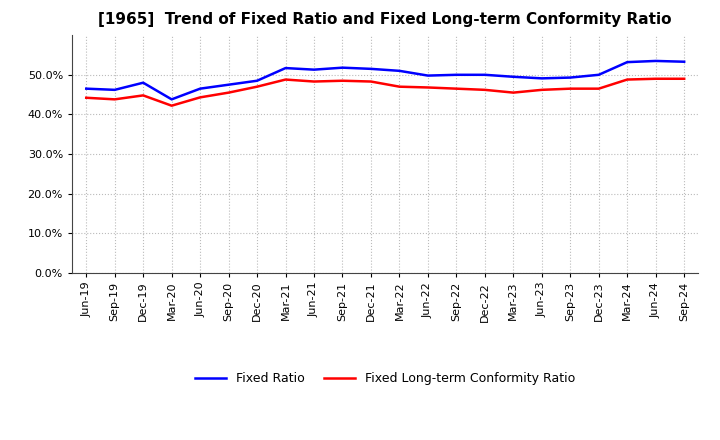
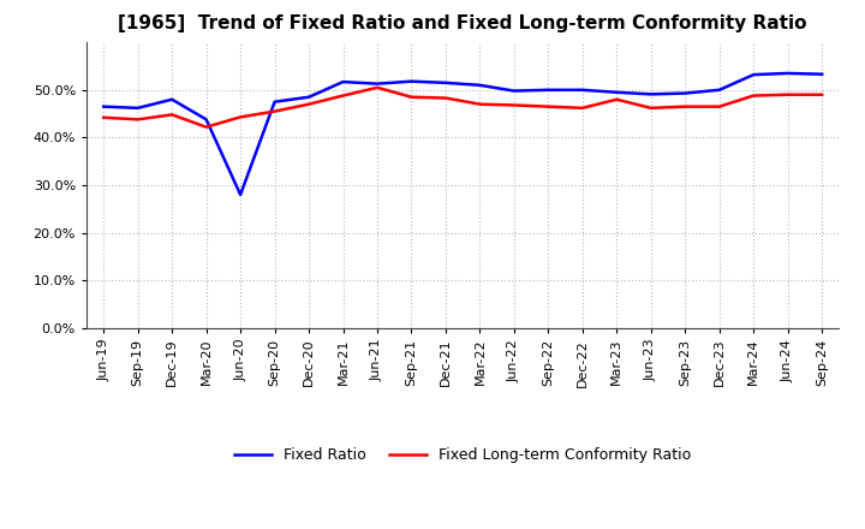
Fixed Ratio/Jun-20: 46.5% -> 28.0%
Fixed Long-term Conformity Ratio/Jun-21: 48.3% -> 50.5%
Fixed Long-term Conformity Ratio/Mar-23: 45.5% -> 48.0%
